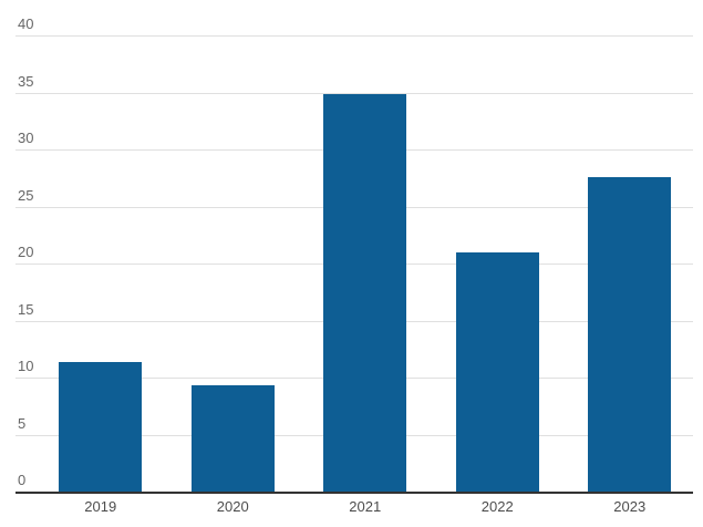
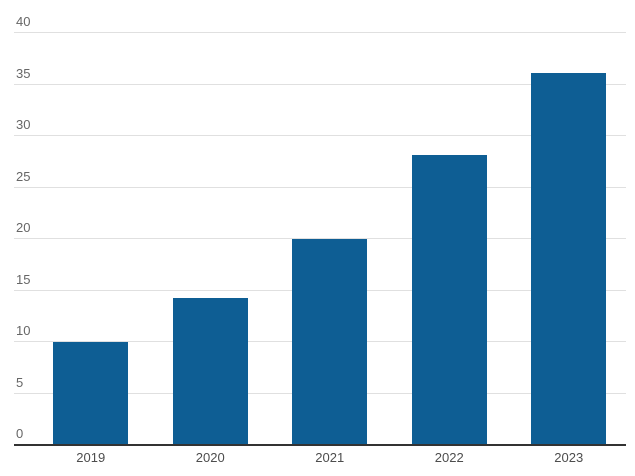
2019: 11.4 -> 9.9
2020: 9.3 -> 14.2
2021: 34.9 -> 19.9
2022: 21.0 -> 28.1
2023: 27.6 -> 36.0
